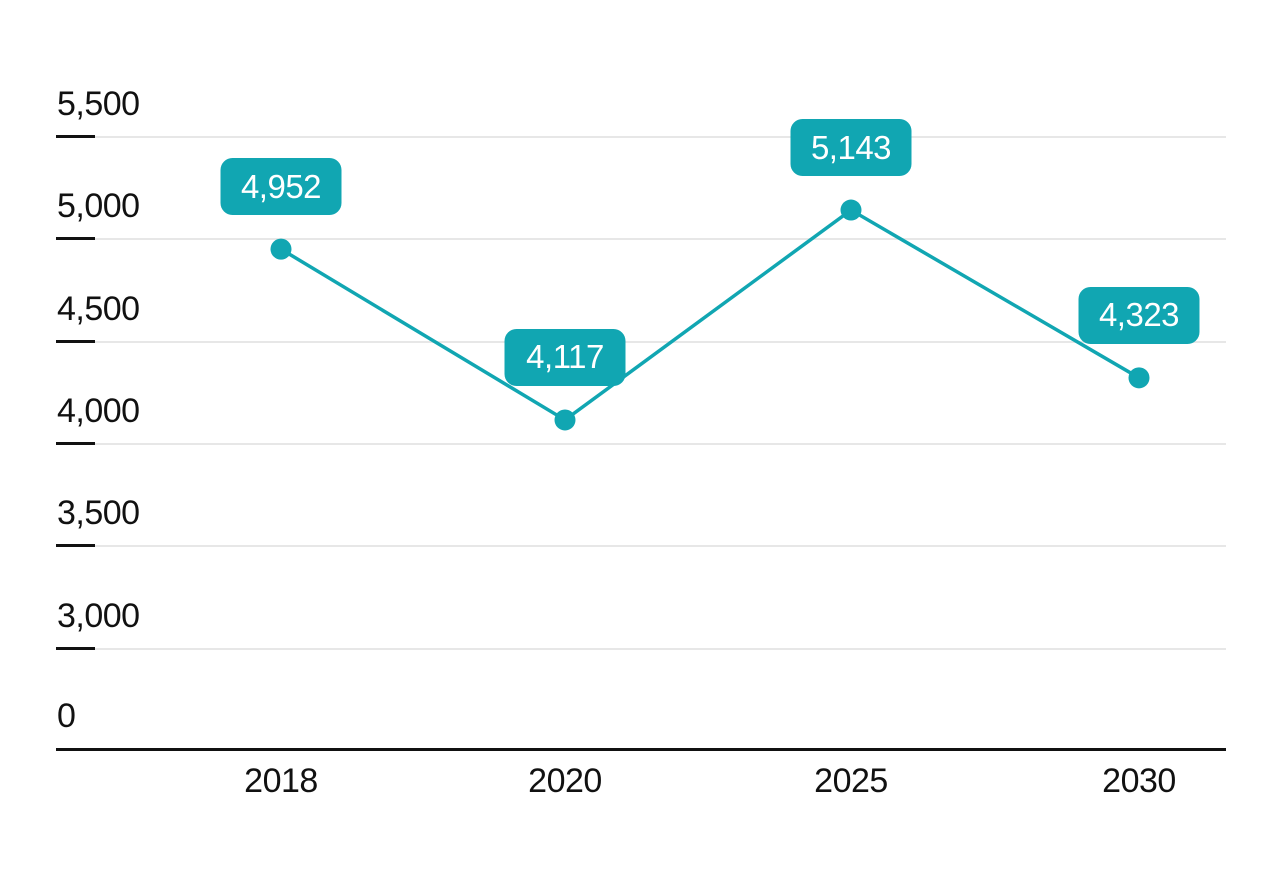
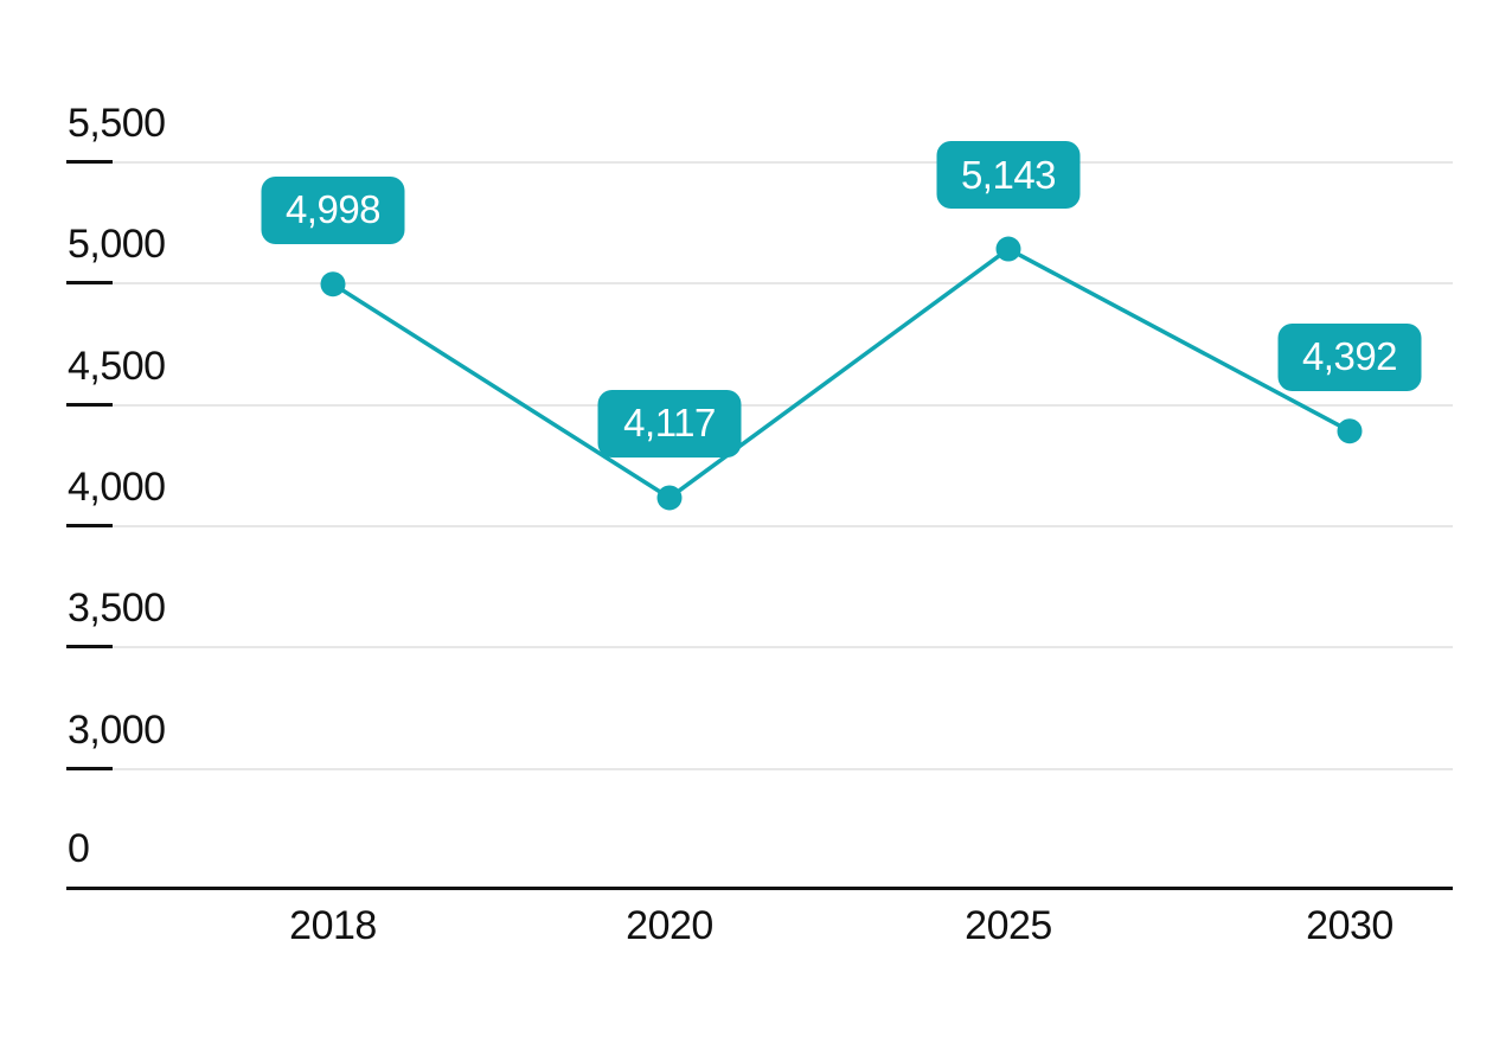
2018: 4,952 -> 4,998
2030: 4,323 -> 4,392
